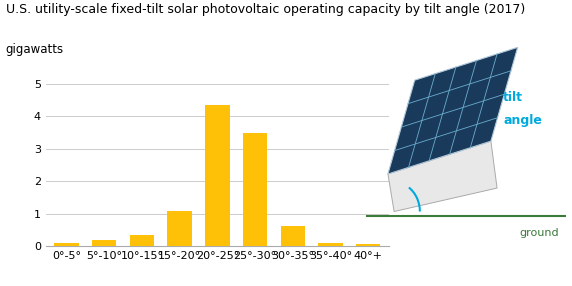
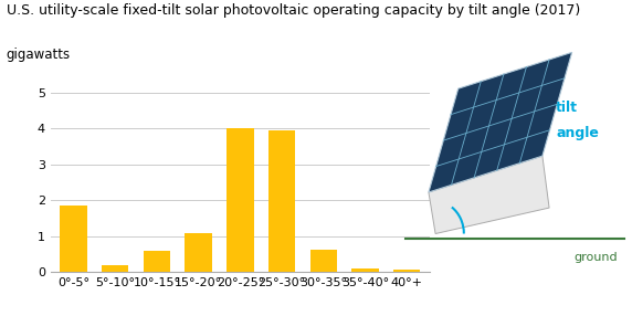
0°-5°: 0.08 -> 1.85
10°-15°: 0.34 -> 0.60
20°-25°: 4.35 -> 4.00
25°-30°: 3.50 -> 3.95
